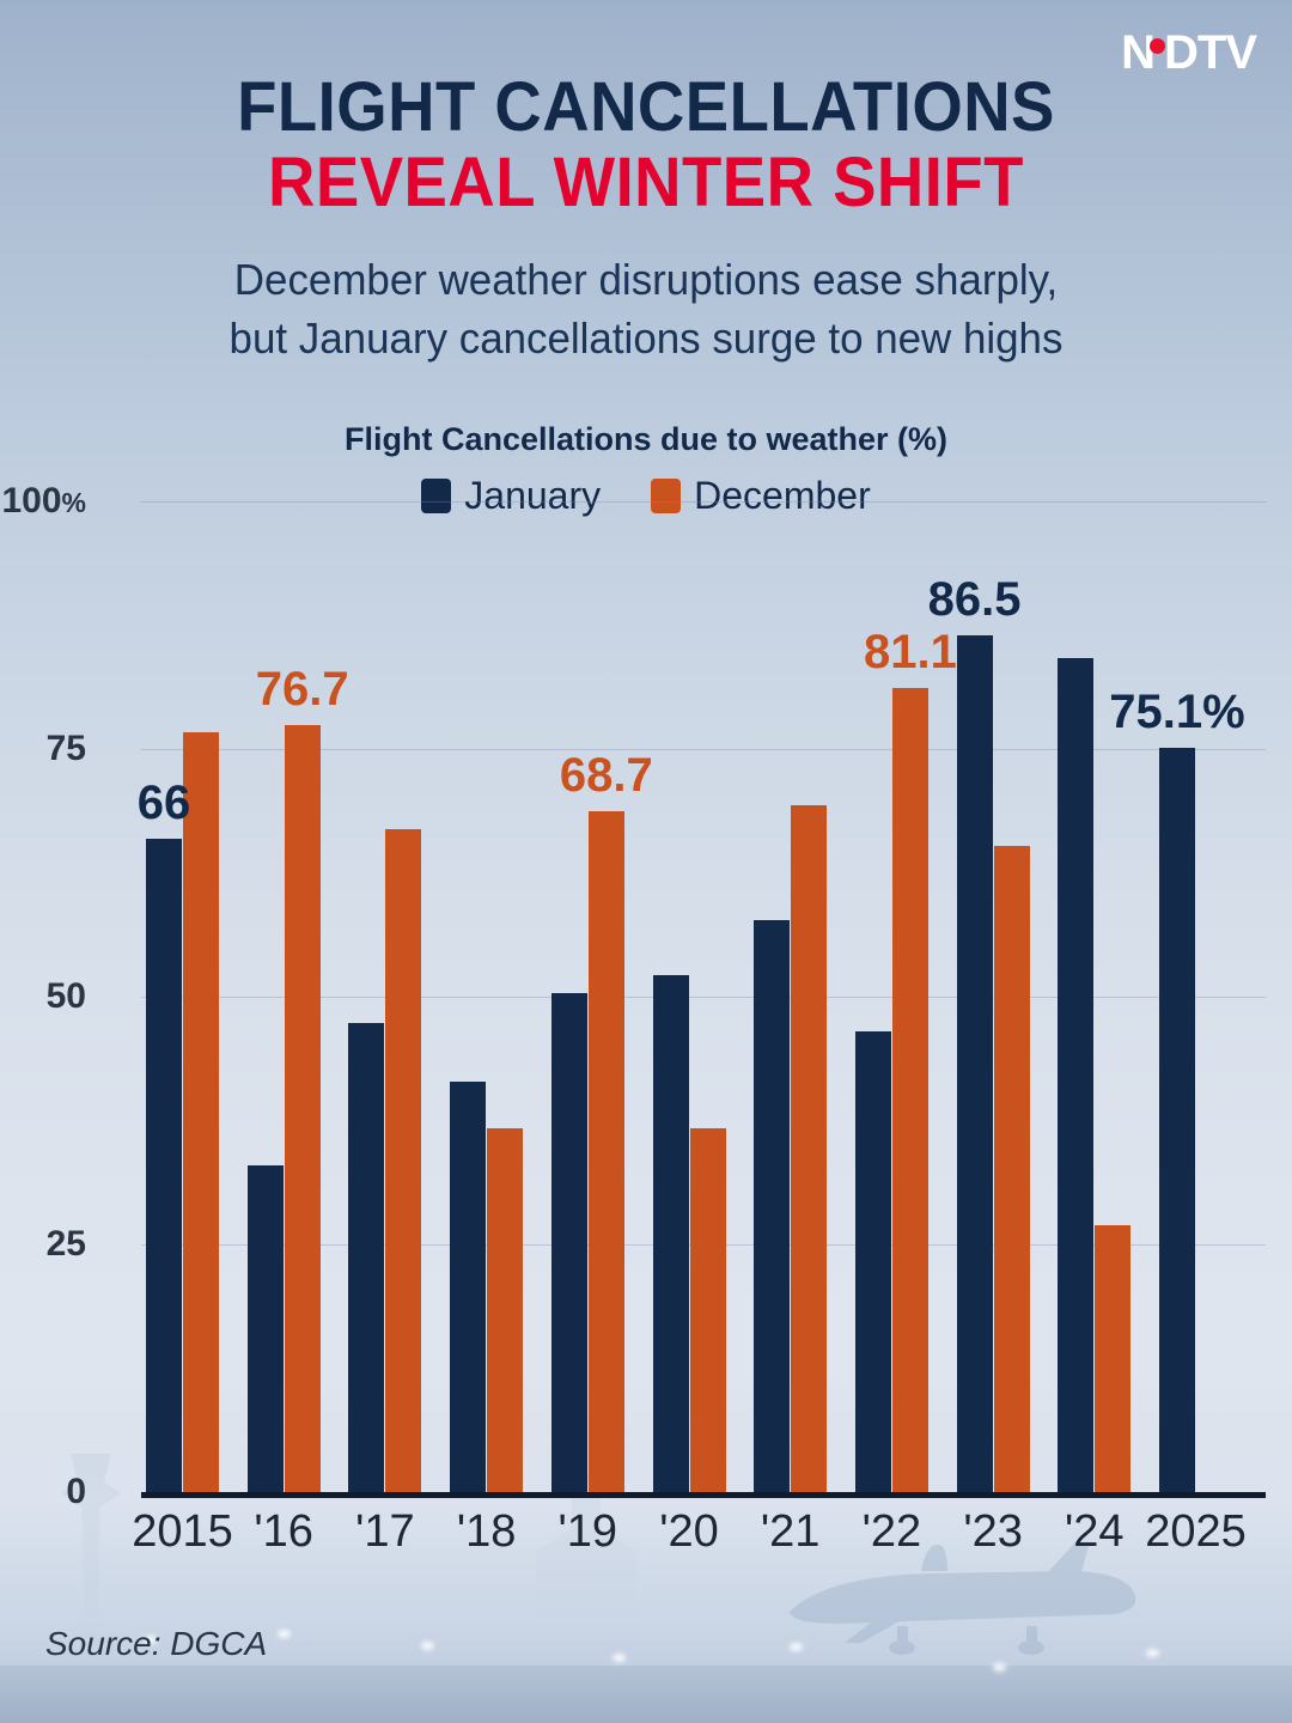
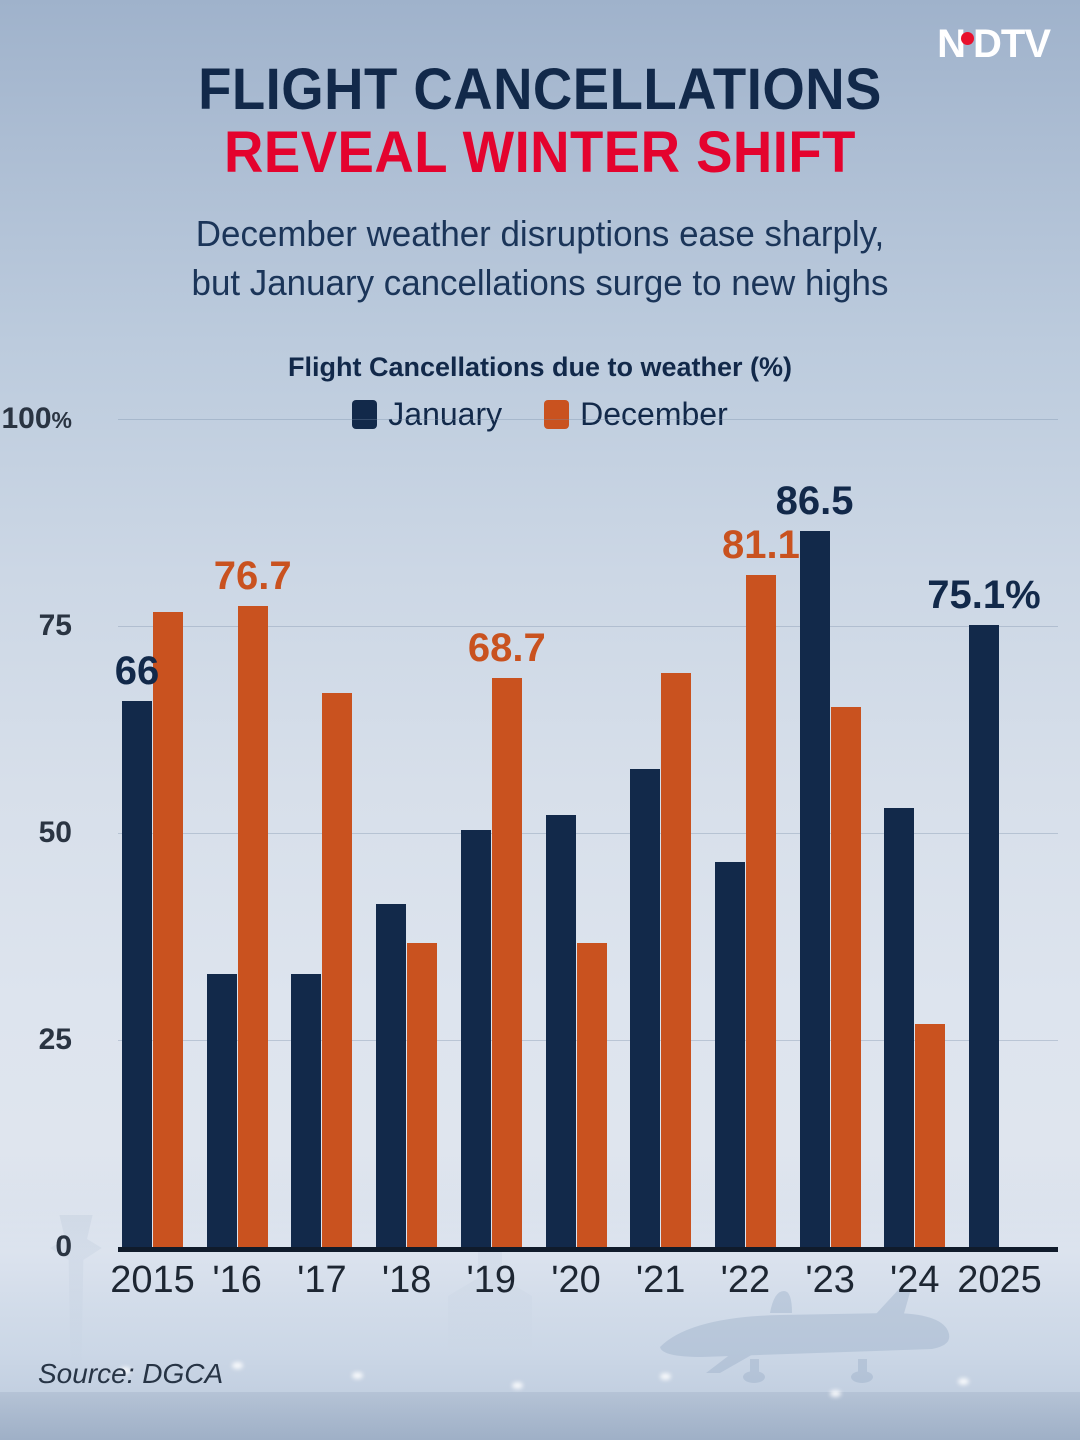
January/'17: 47 -> 33
January/'24: 84 -> 53
